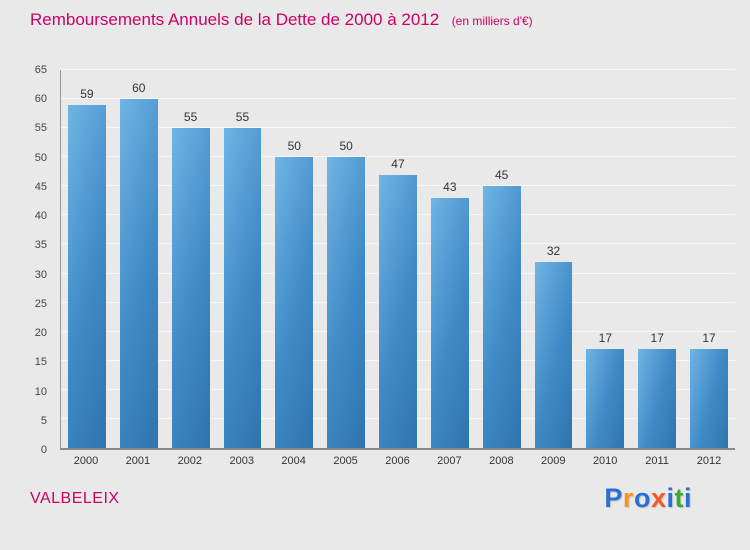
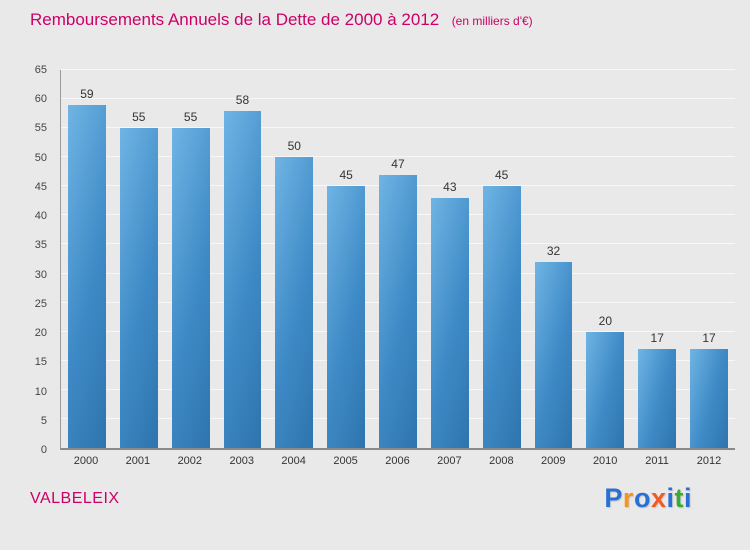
2001: 60 -> 55
2003: 55 -> 58
2005: 50 -> 45
2010: 17 -> 20
